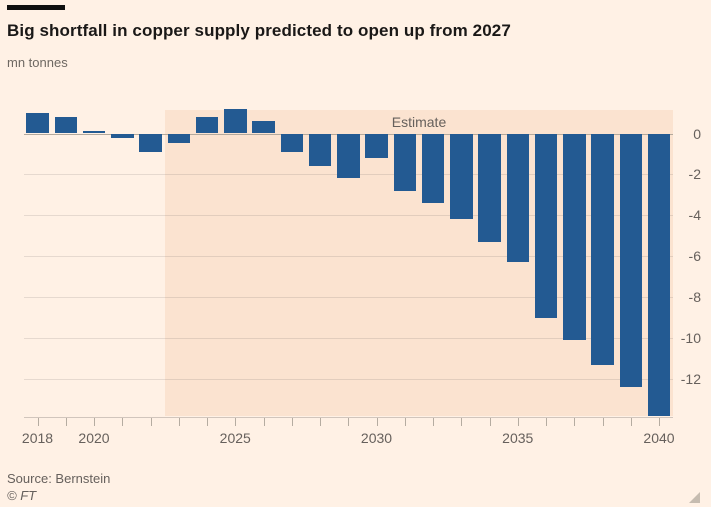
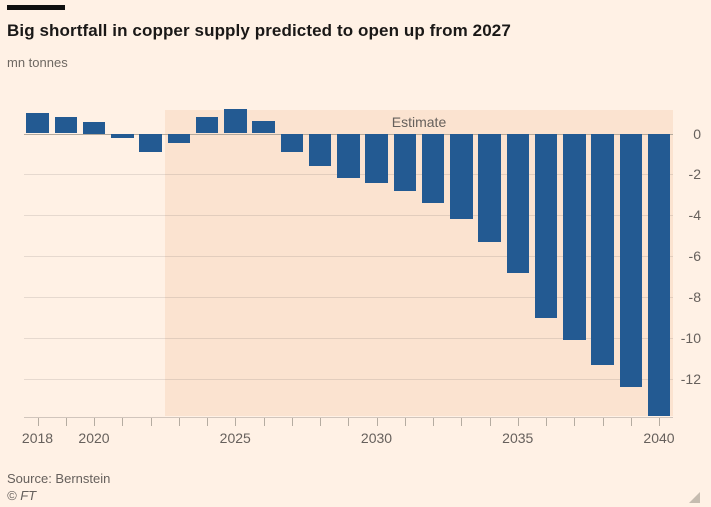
2020: 0.1 -> 0.6
2030: -1.2 -> -2.4
2035: -6.3 -> -6.8
